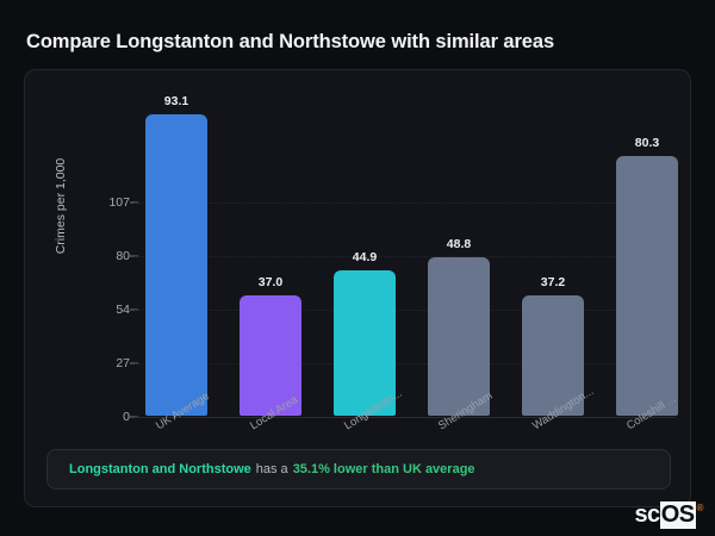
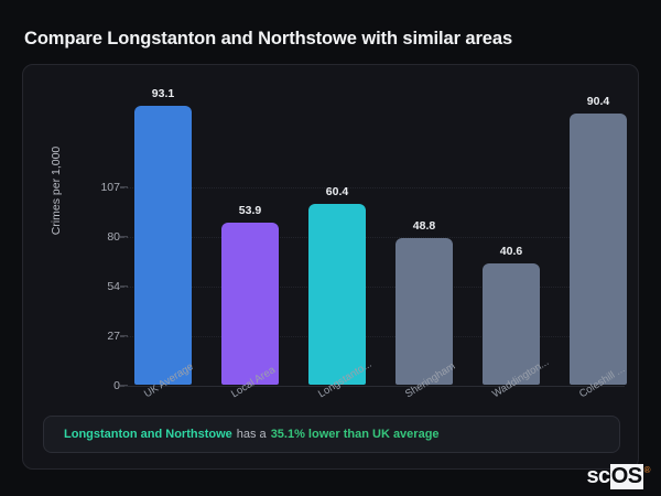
Local Area: 37.0 -> 53.9
Longstanto...: 44.9 -> 60.4
Waddington...: 37.2 -> 40.6
Coleshill ...: 80.3 -> 90.4
